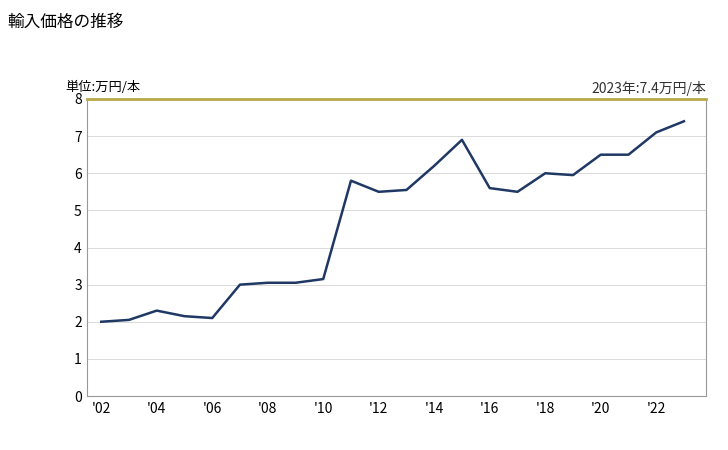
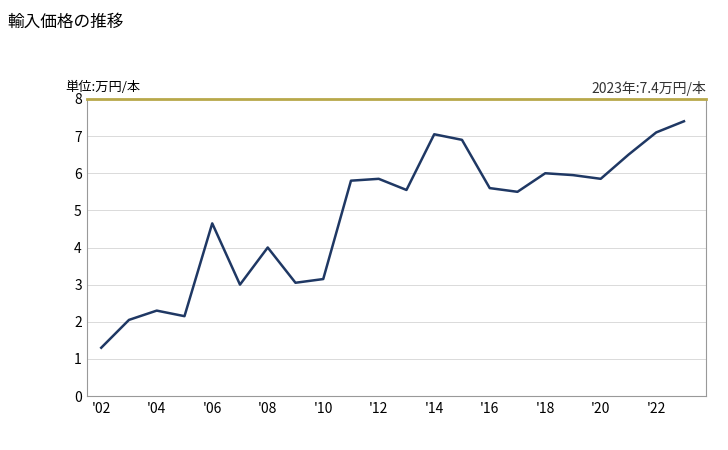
'02: 2.00 -> 1.30
'06: 2.10 -> 4.65
'08: 3.05 -> 4.00
'12: 5.50 -> 5.85
'14: 6.20 -> 7.05
'20: 6.50 -> 5.85
